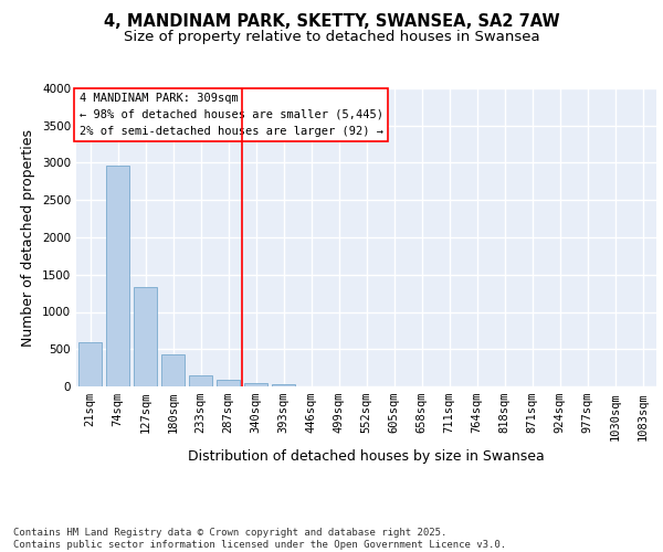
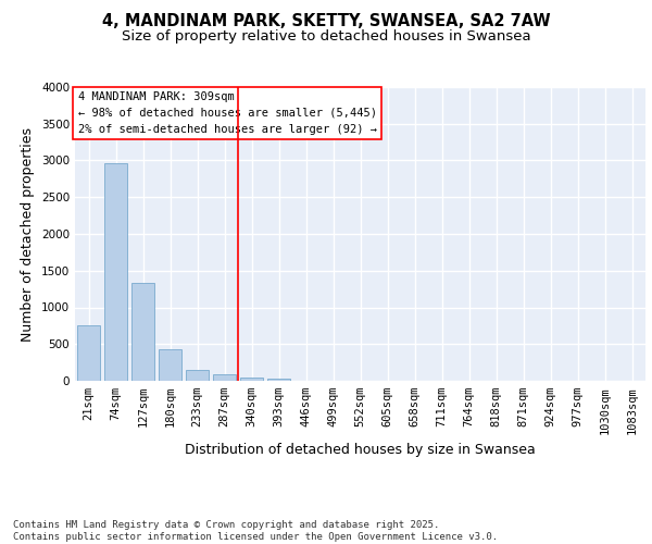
21sqm: 590 -> 760
